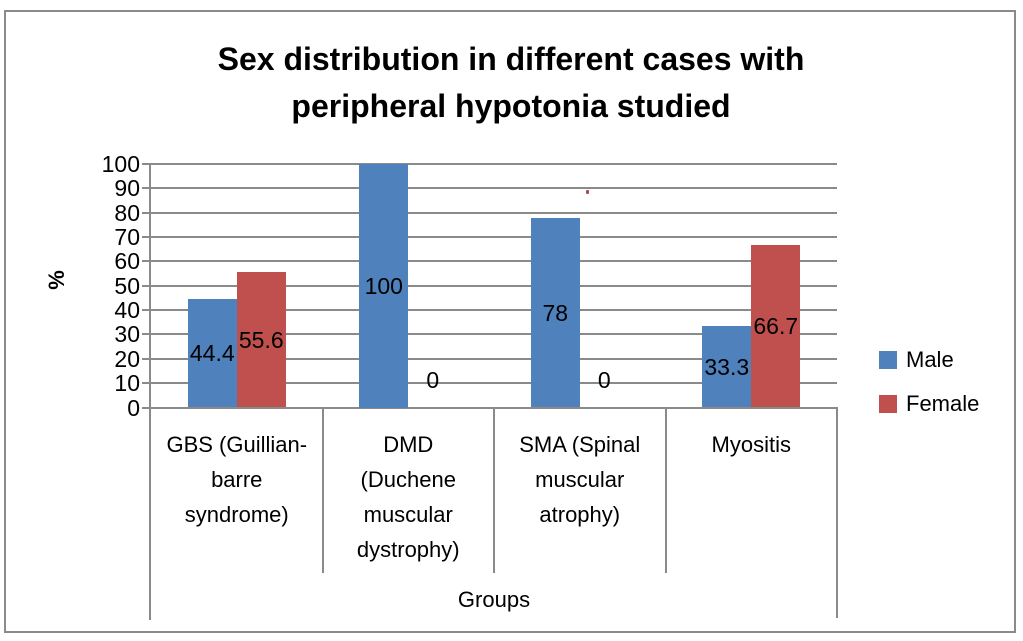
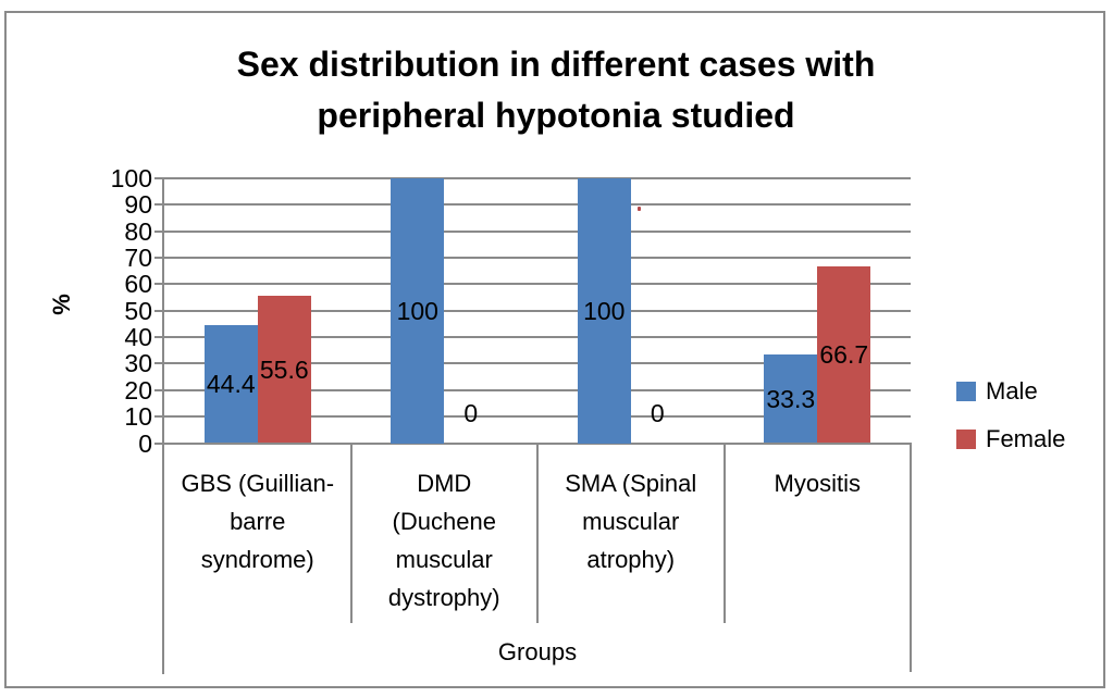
Male/SMA (Spinal muscular atrophy): 78 -> 100
